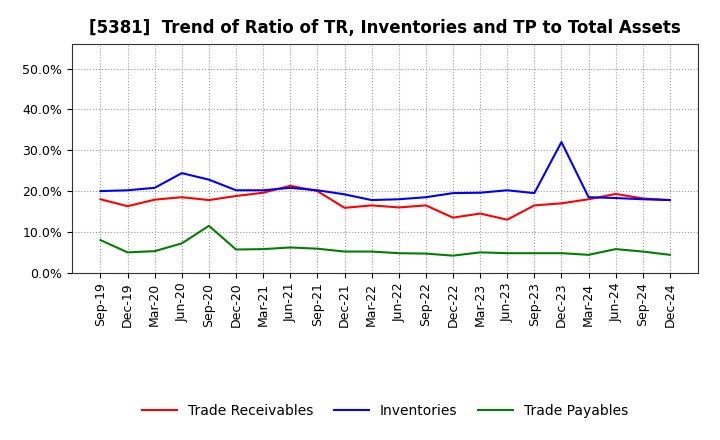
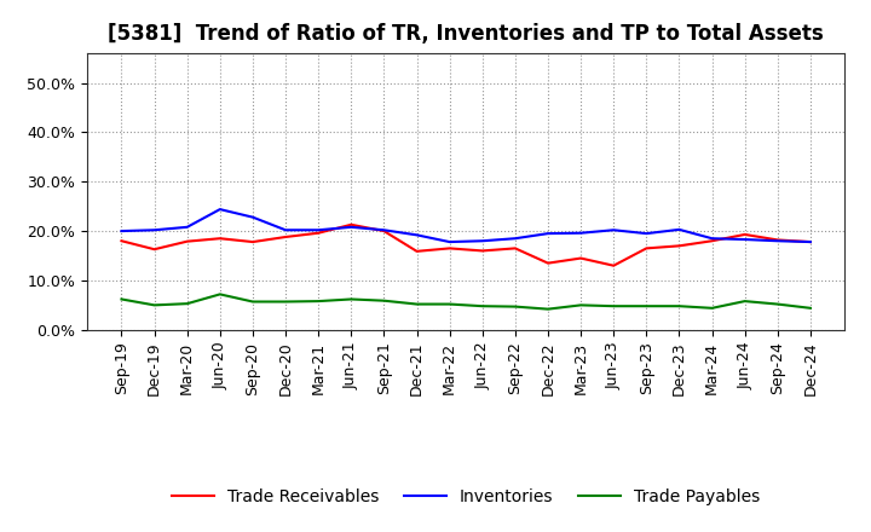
Trade Payables/Sep-19: 8.0% -> 6.2%
Trade Payables/Sep-20: 11.5% -> 5.7%
Inventories/Dec-23: 32.0% -> 20.3%
